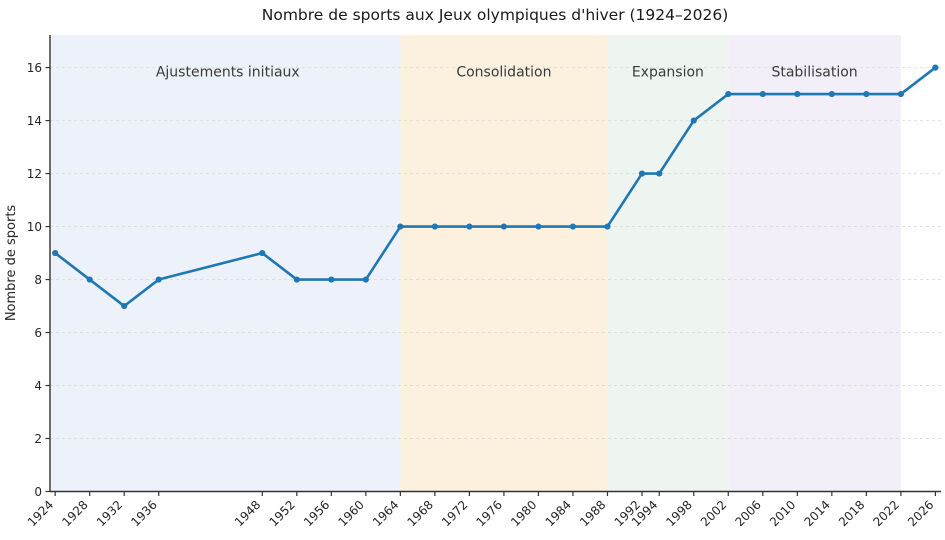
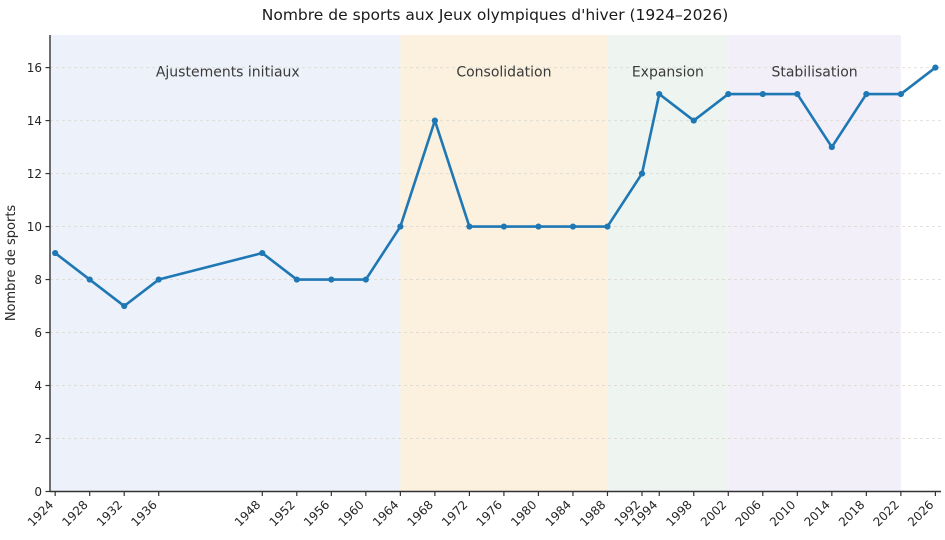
1968: 10 -> 14
1994: 12 -> 15
2014: 15 -> 13
